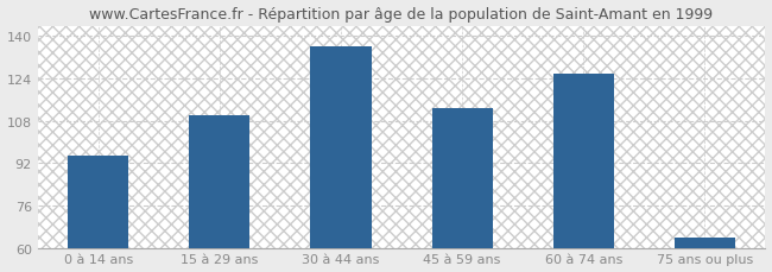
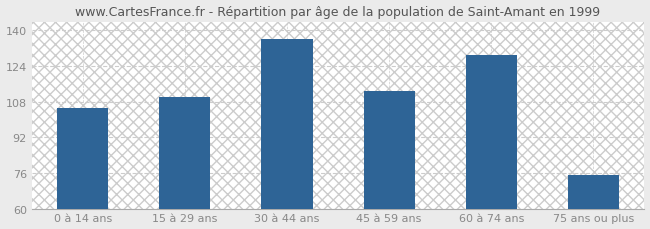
0 à 14 ans: 95 -> 105
60 à 74 ans: 126 -> 129
75 ans ou plus: 64 -> 75
